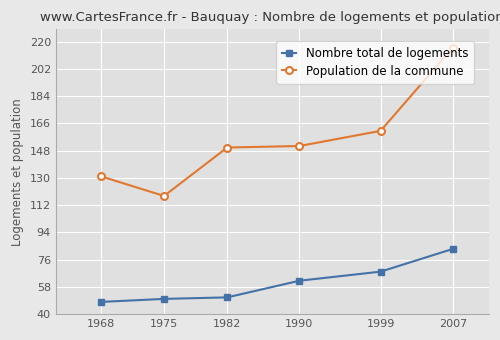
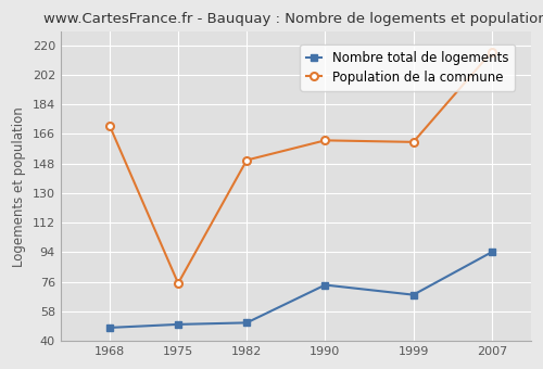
Population de la commune/1968: 131 -> 171
Population de la commune/1975: 118 -> 75
Nombre total de logements/1990: 62 -> 74
Population de la commune/1990: 151 -> 162
Nombre total de logements/2007: 83 -> 94
